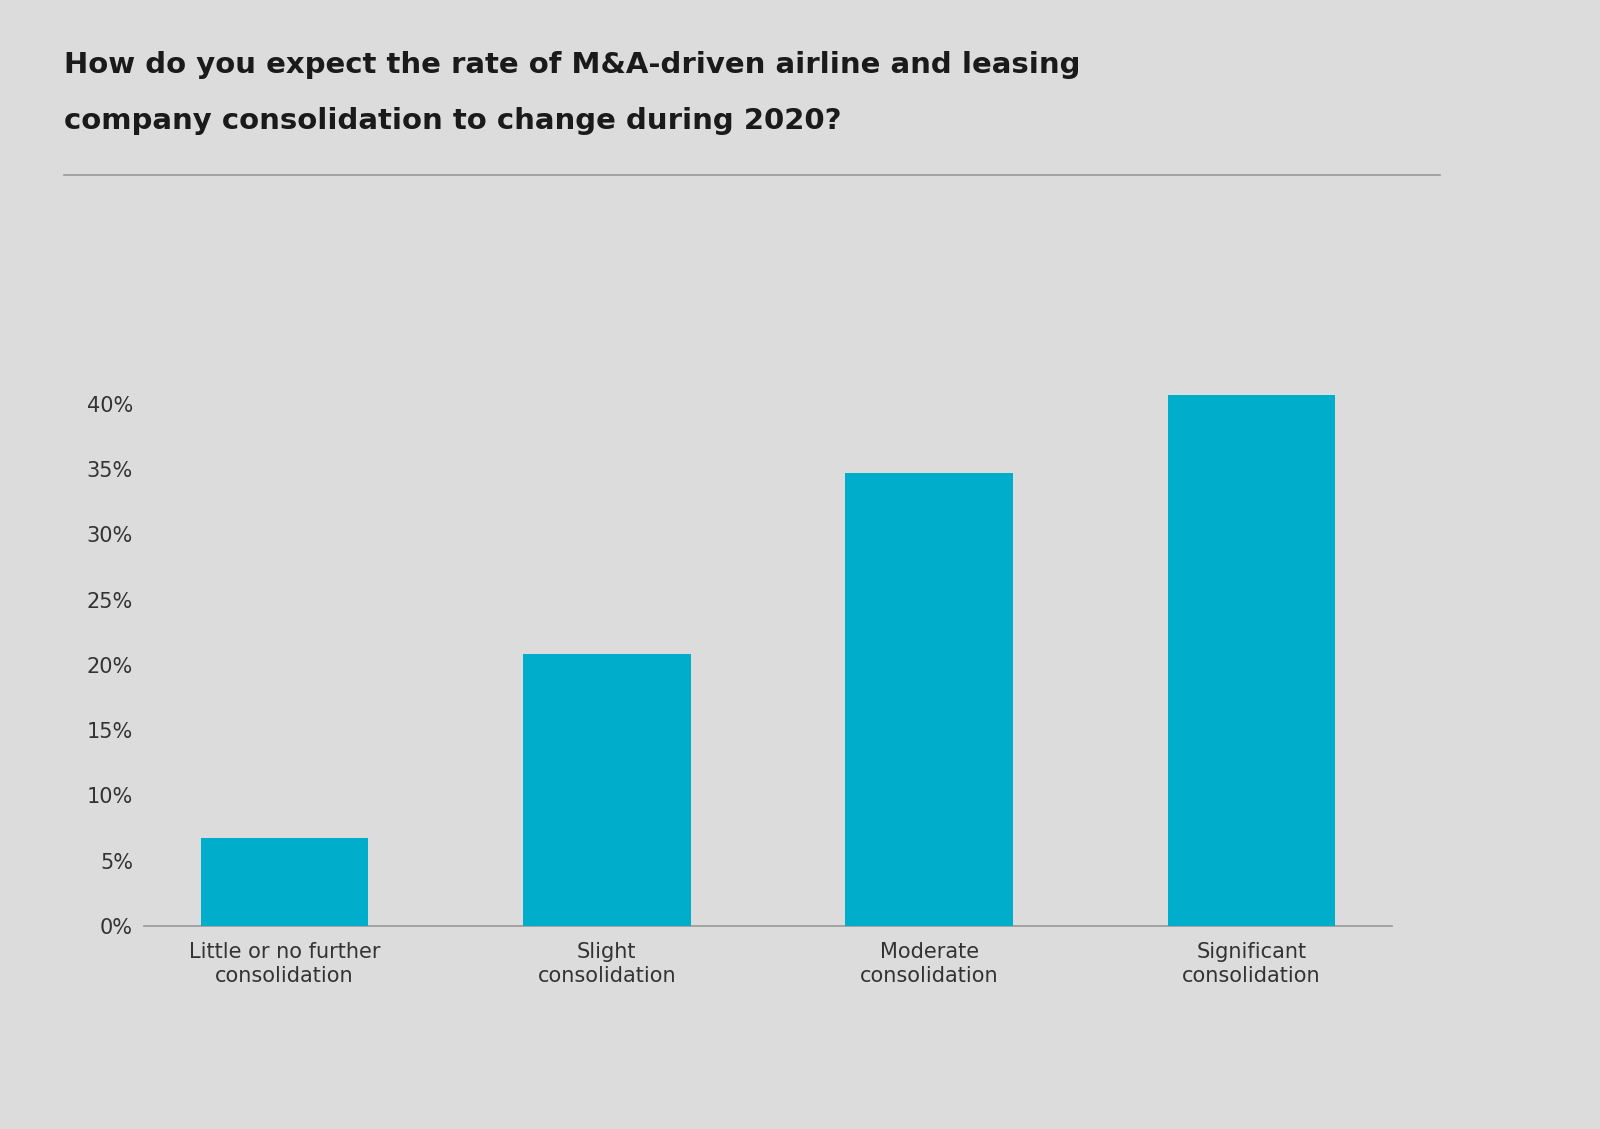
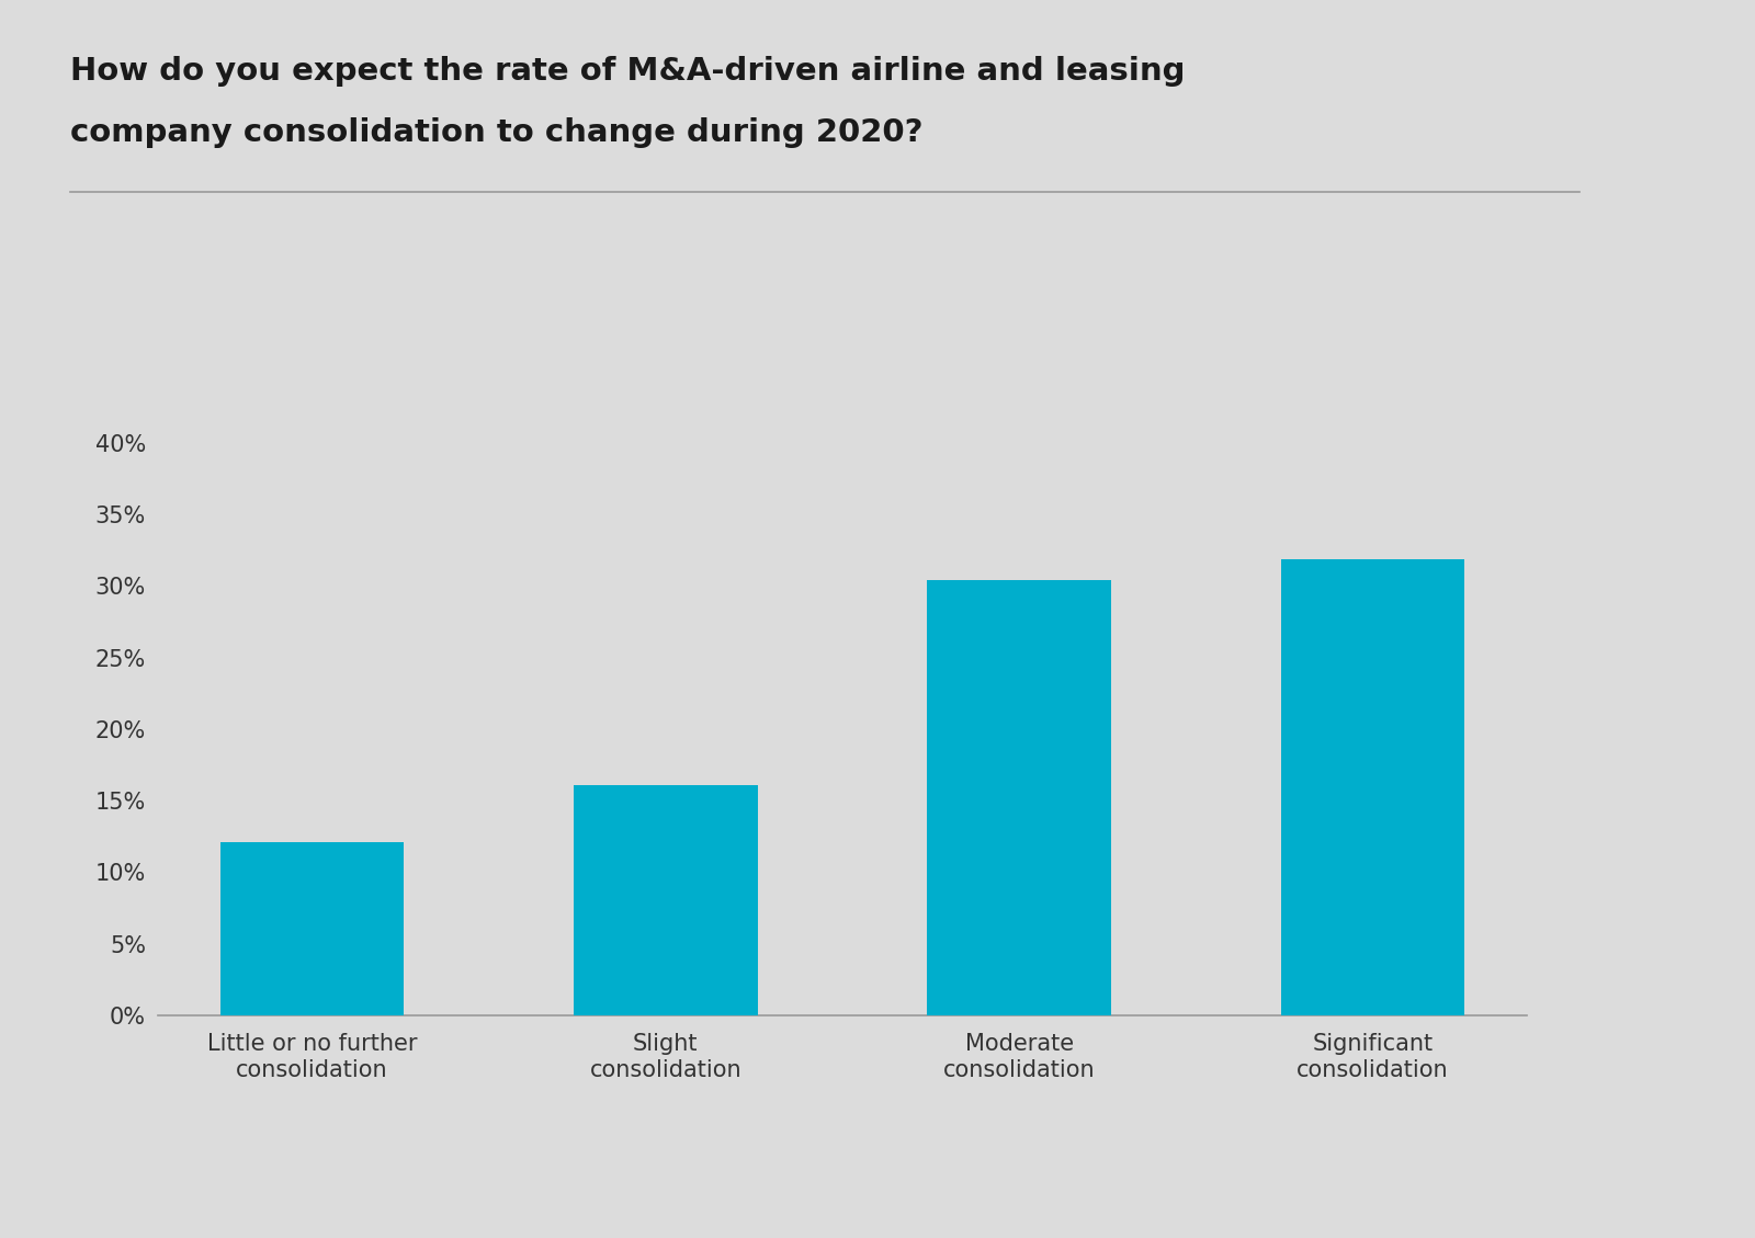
Little or no further consolidation: 6.7% -> 12.1%
Slight consolidation: 20.8% -> 16.1%
Moderate consolidation: 34.7% -> 30.4%
Significant consolidation: 40.7% -> 31.9%
